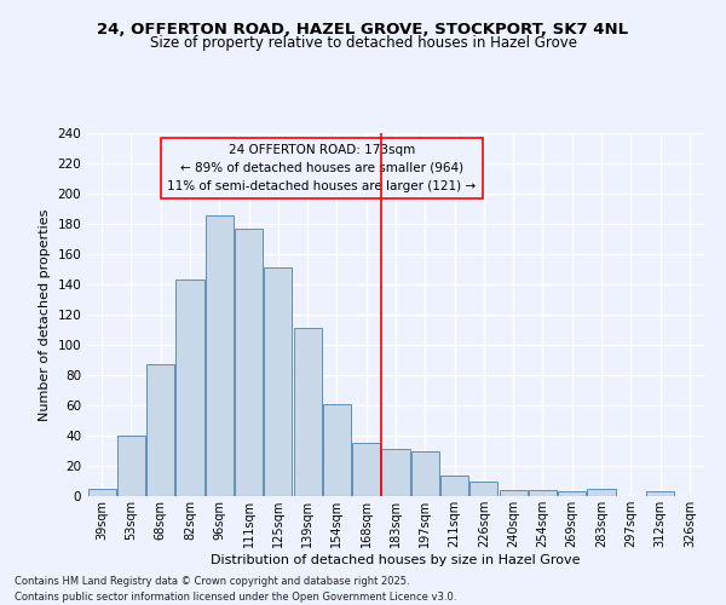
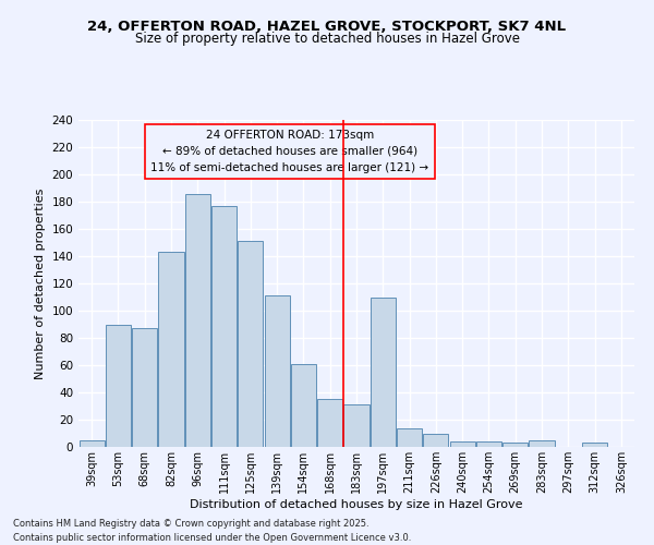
53sqm: 40 -> 90
197sqm: 30 -> 110
